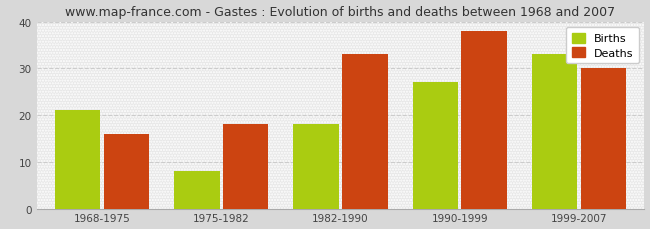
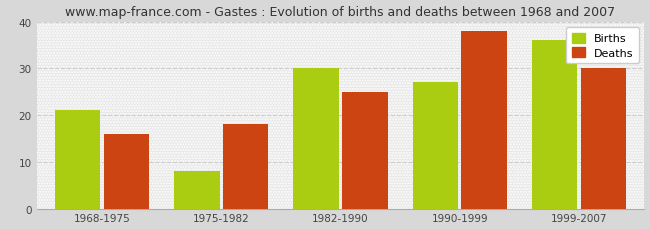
Births/1982-1990: 18 -> 30
Deaths/1982-1990: 33 -> 25
Births/1999-2007: 33 -> 36
